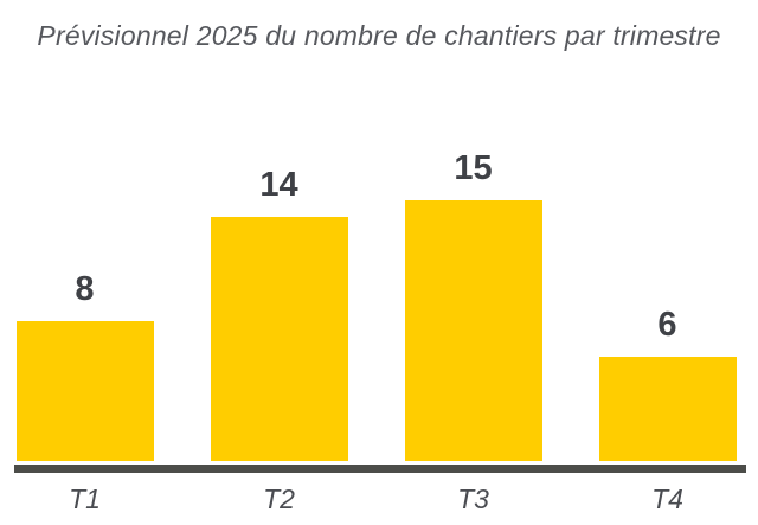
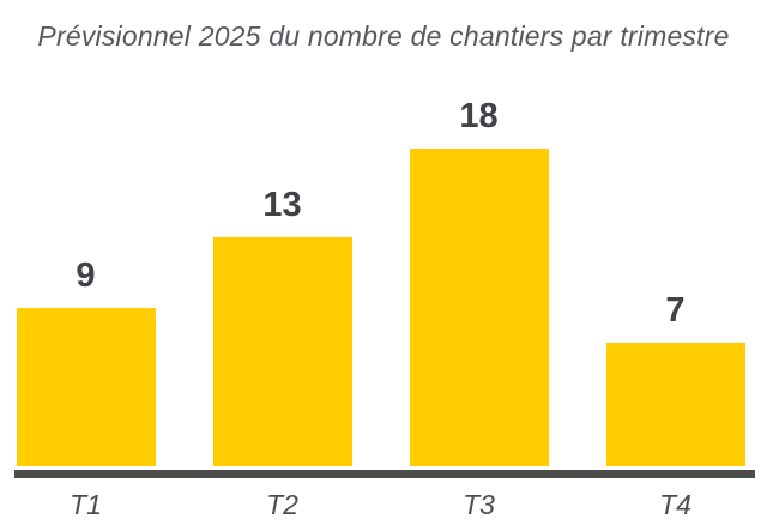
T1: 8 -> 9
T2: 14 -> 13
T3: 15 -> 18
T4: 6 -> 7
